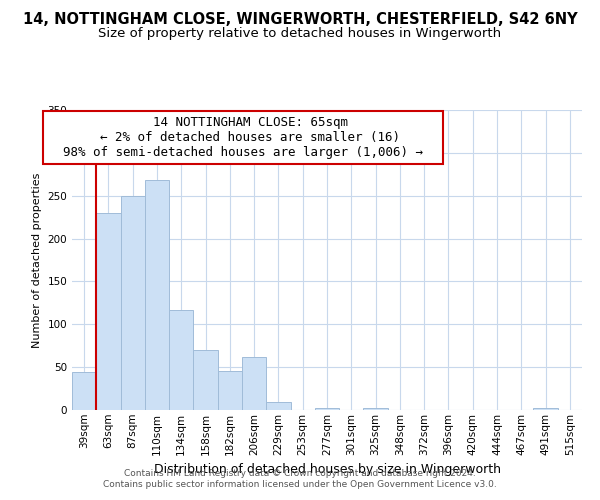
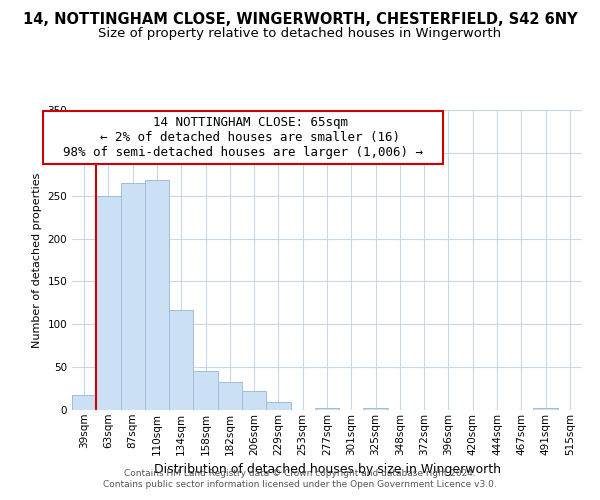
39sqm: 44 -> 17
63sqm: 230 -> 250
87sqm: 250 -> 265
158sqm: 70 -> 45
182sqm: 46 -> 33
206sqm: 62 -> 22
